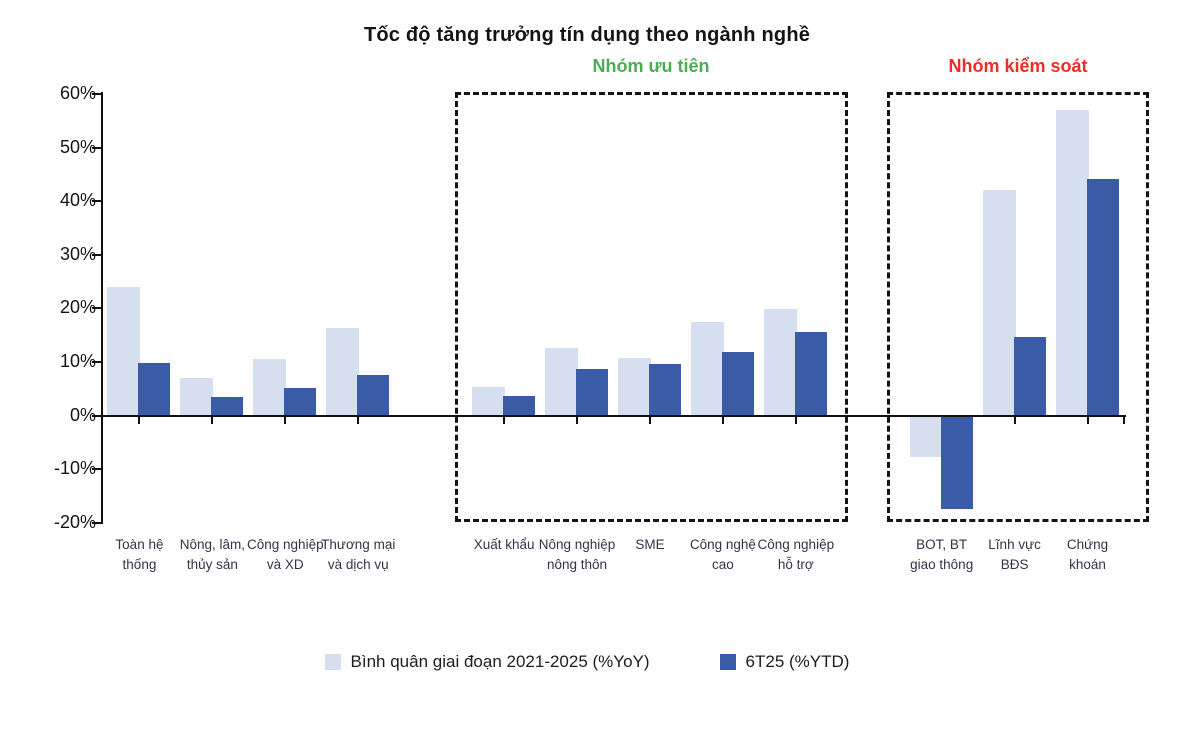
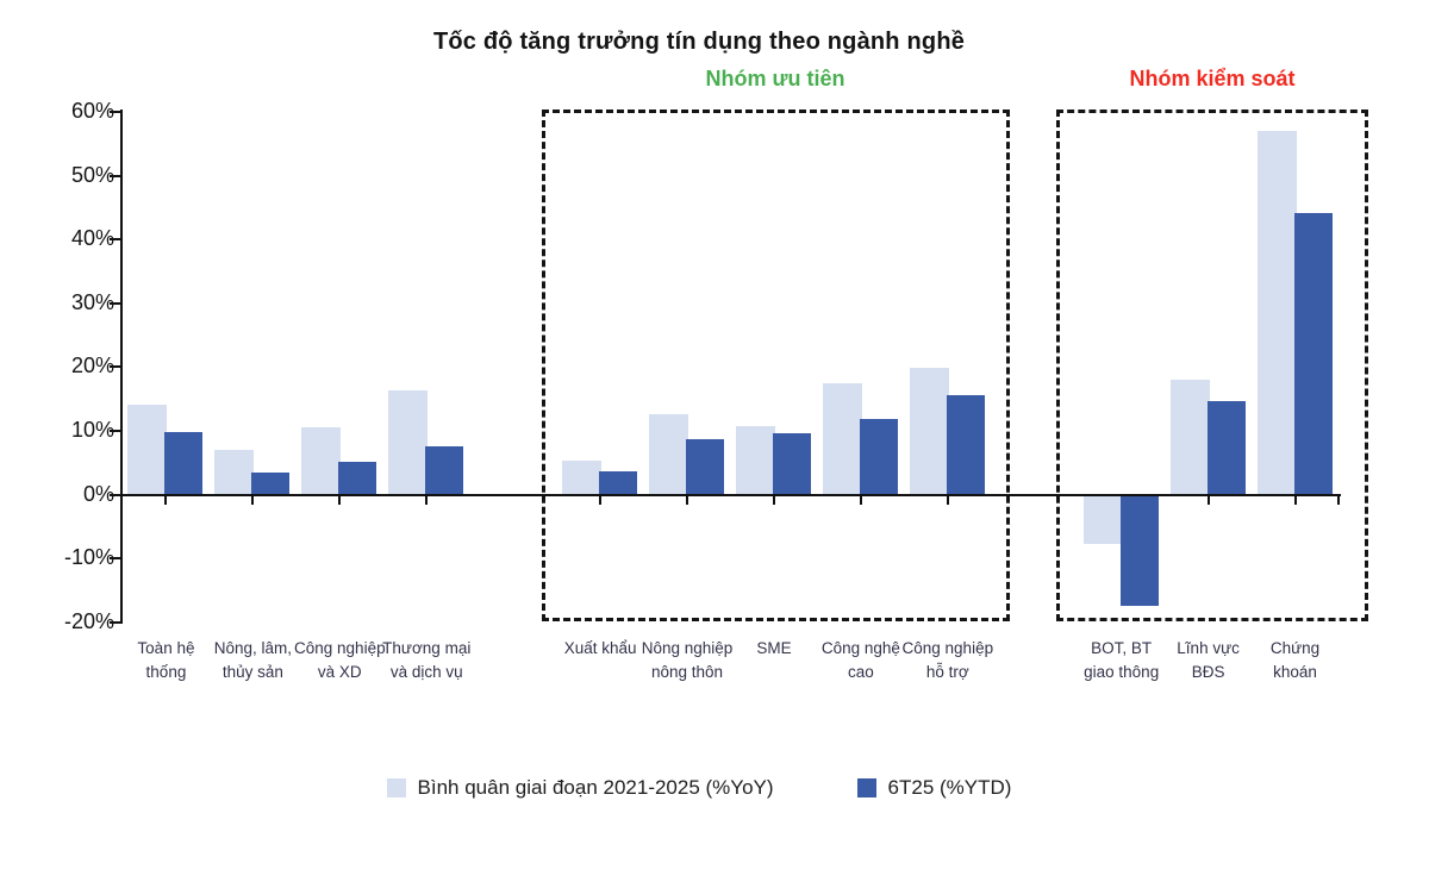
Bình quân giai đoạn 2021-2025 (%YoY)/Toàn hệ thống: 24% -> 14%
Bình quân giai đoạn 2021-2025 (%YoY)/Lĩnh vực BĐS: 42% -> 18%
